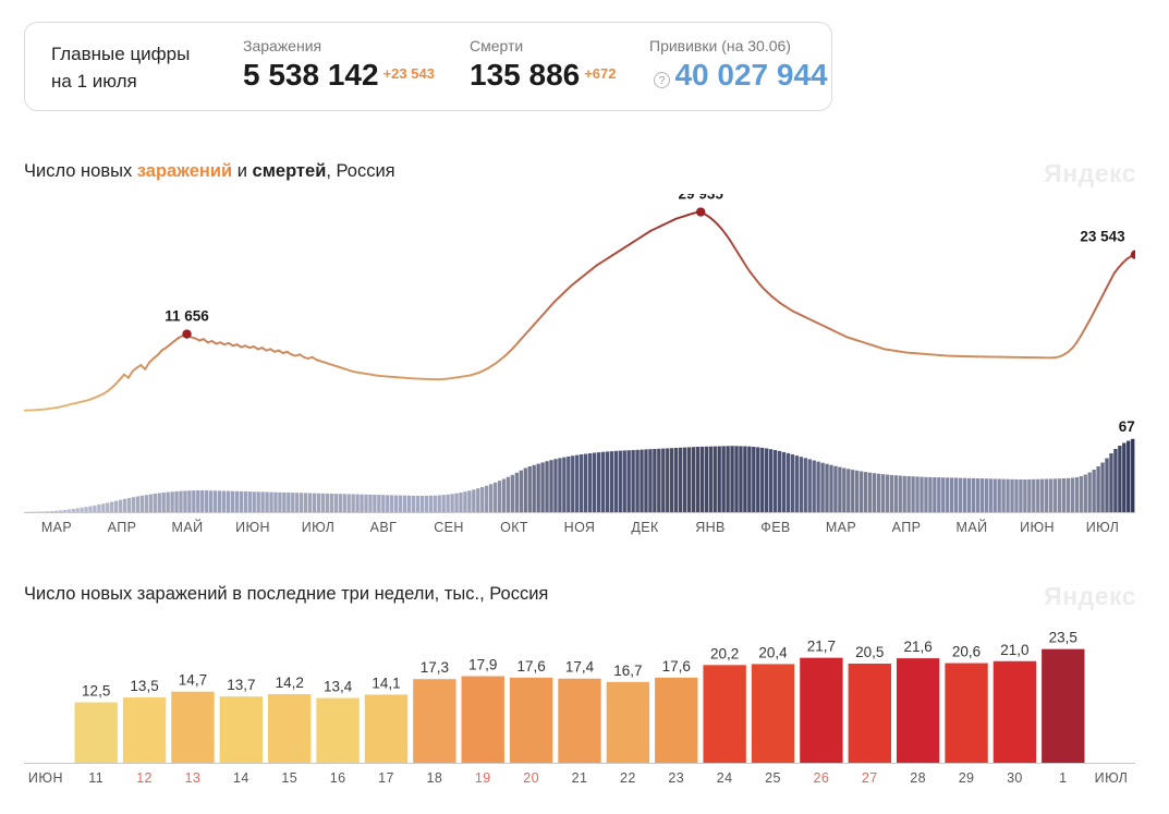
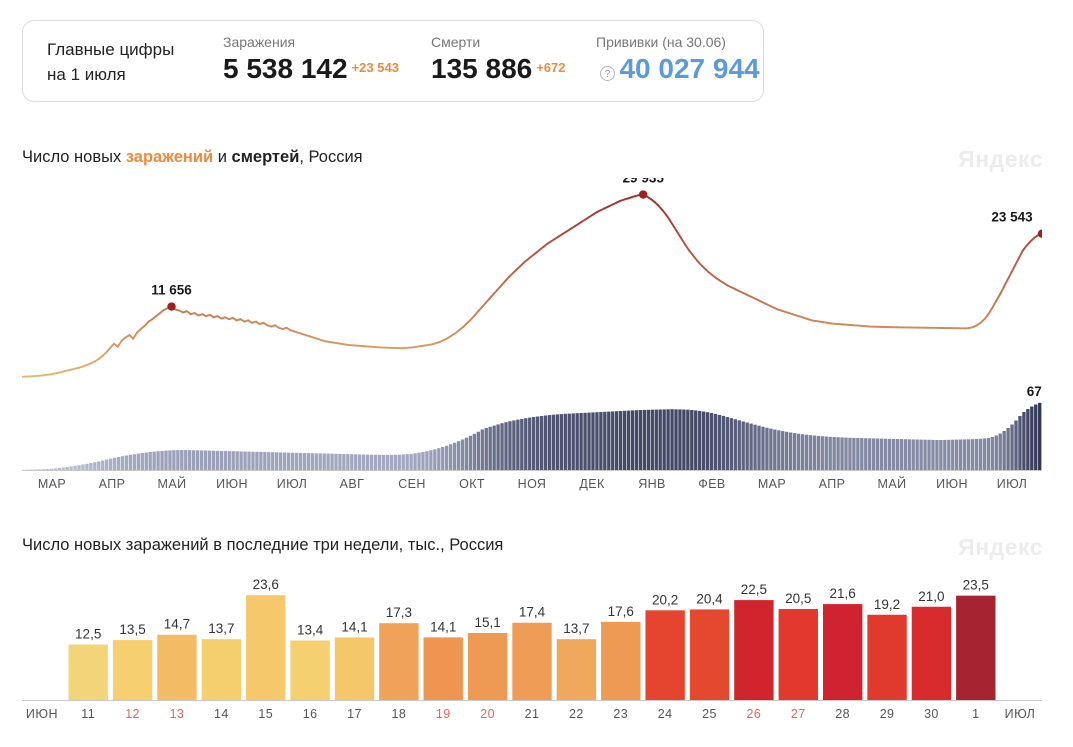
Число новых заражений в последние три недели, тыс., Россия/15: 14,2 -> 23,6
Число новых заражений в последние три недели, тыс., Россия/19: 17,9 -> 14,1
Число новых заражений в последние три недели, тыс., Россия/20: 17,6 -> 15,1
Число новых заражений в последние три недели, тыс., Россия/22: 16,7 -> 13,7
Число новых заражений в последние три недели, тыс., Россия/26: 21,7 -> 22,5
Число новых заражений в последние три недели, тыс., Россия/29: 20,6 -> 19,2
